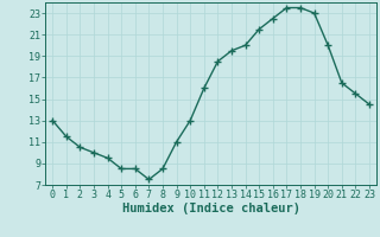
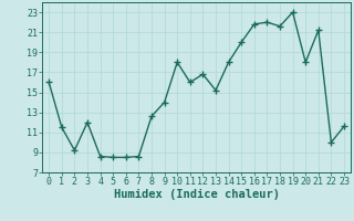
0: 13.0 -> 16.0
2: 10.5 -> 9.2
3: 10.0 -> 12.0
4: 9.5 -> 8.6
7: 7.5 -> 8.6
8: 8.5 -> 12.6
9: 11.0 -> 14.0
10: 13.0 -> 18.0
12: 18.5 -> 16.8
13: 19.5 -> 15.2
14: 20.0 -> 18.0
15: 21.5 -> 20.0
16: 22.5 -> 21.8
17: 23.5 -> 22.0
18: 23.5 -> 21.6
20: 20.0 -> 18.0
21: 16.5 -> 21.2
22: 15.5 -> 10.0
23: 14.5 -> 11.6
